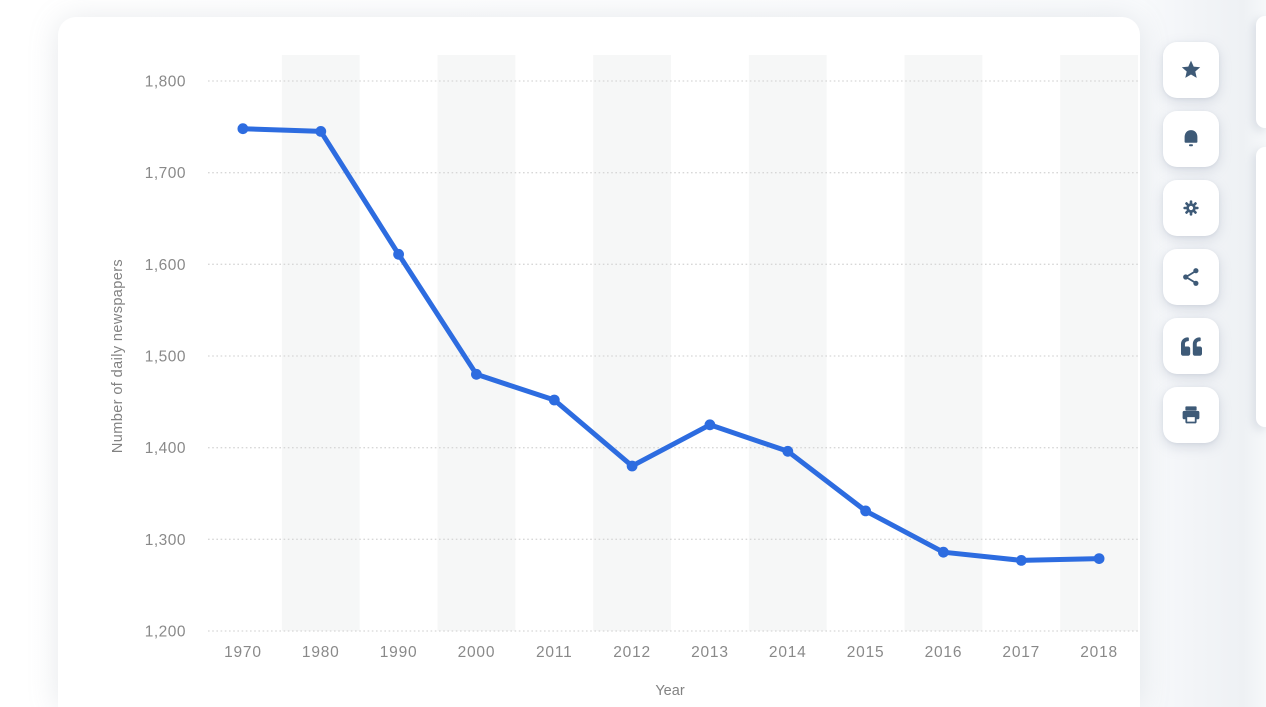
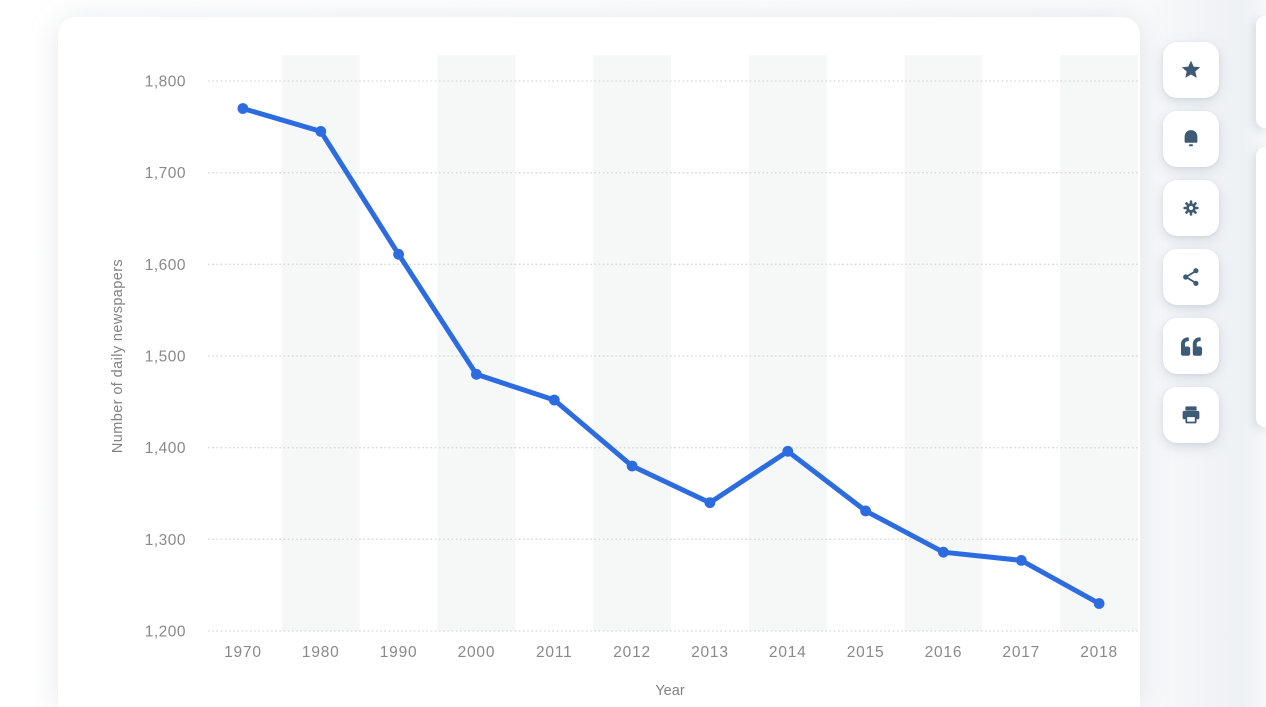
1970: 1750 -> 1770
2013: 1420 -> 1340
2018: 1280 -> 1230
